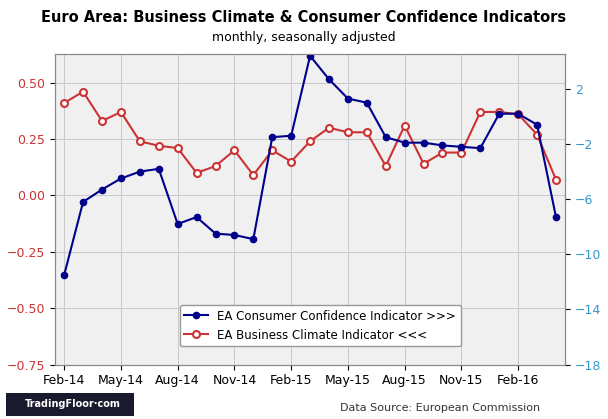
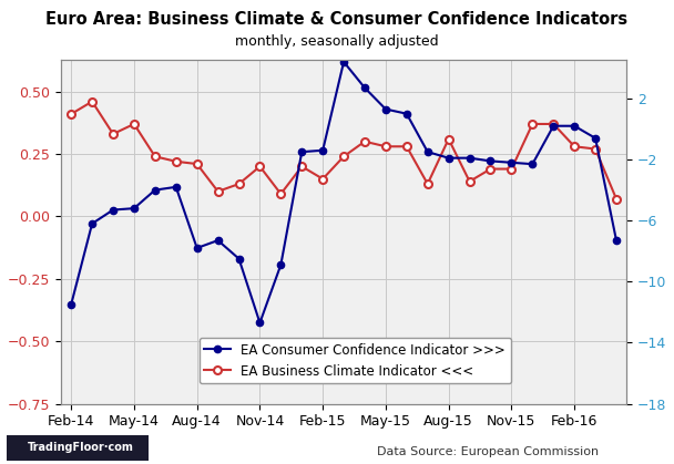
EA Consumer Confidence Indicator >>>/May-14: -4.5 -> -5.2
EA Consumer Confidence Indicator >>>/Nov-14: -8.6 -> -12.7
EA Business Climate Indicator <<</Feb-16: 0.36 -> 0.28
